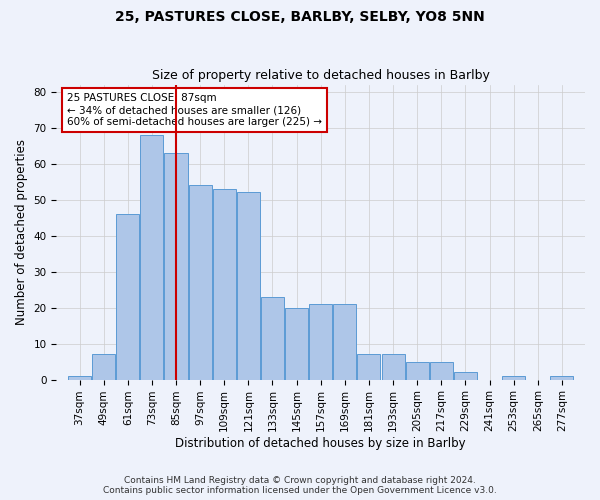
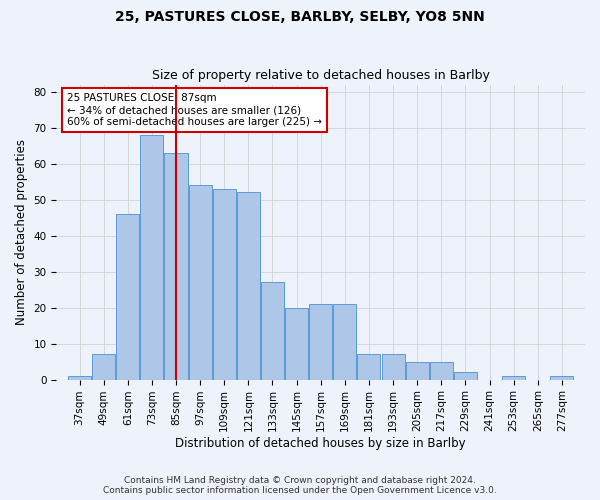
133sqm: 23 -> 27
